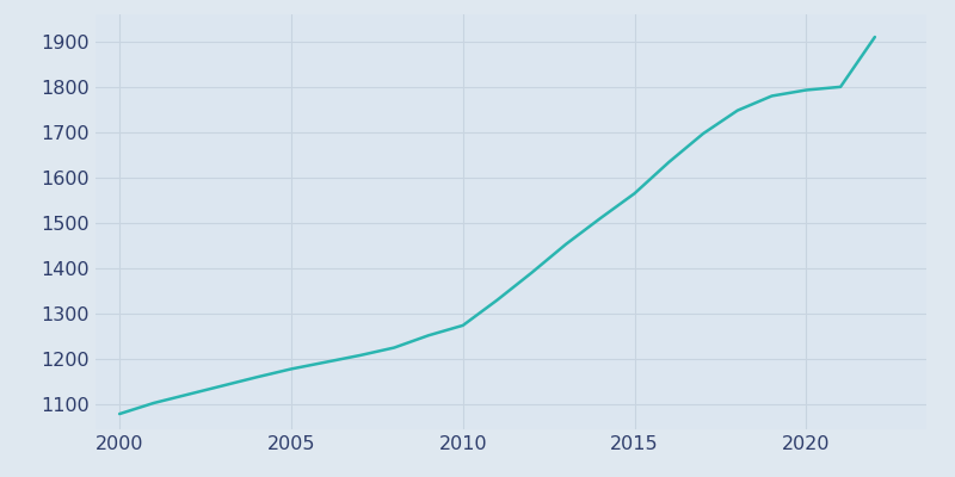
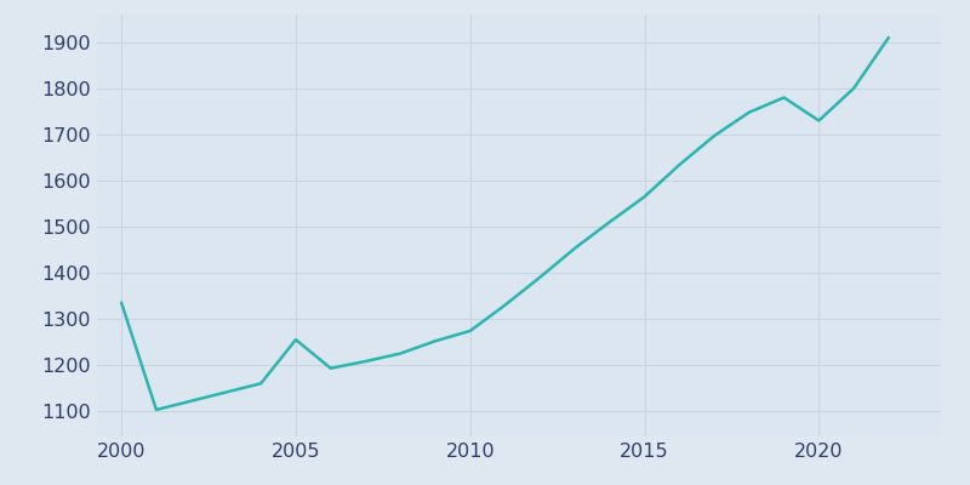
2000: 1079 -> 1335
2005: 1178 -> 1255
2020: 1793 -> 1730
